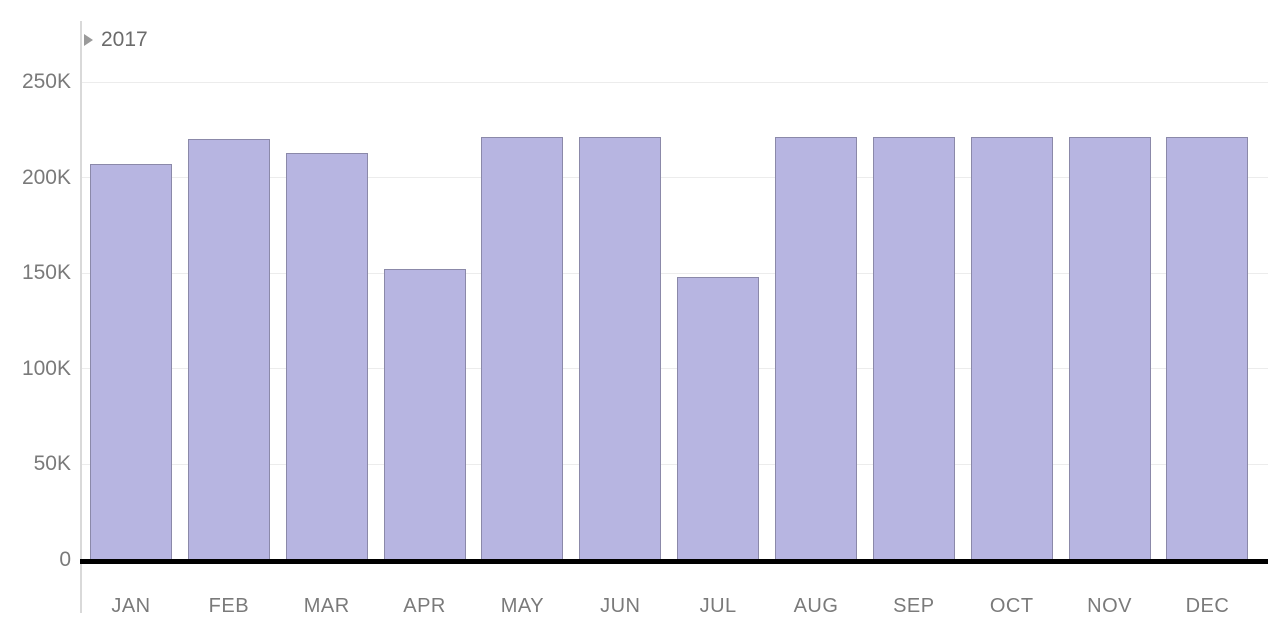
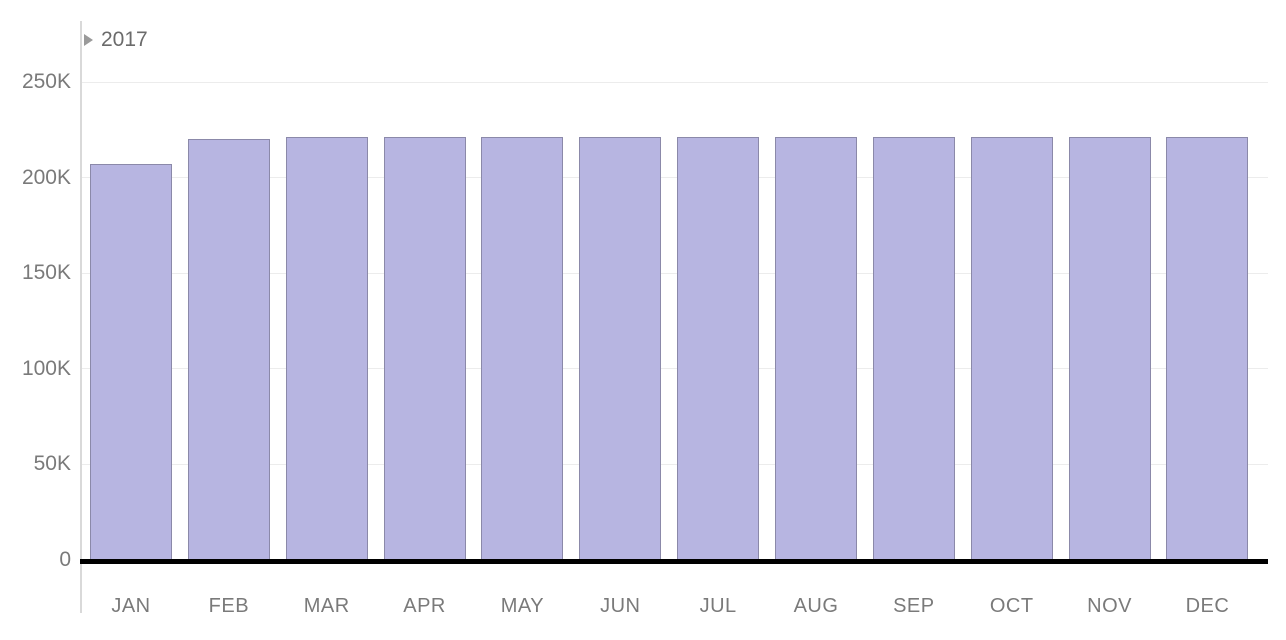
MAR: 213K -> 221K
APR: 152K -> 221K
JUL: 148K -> 221K
